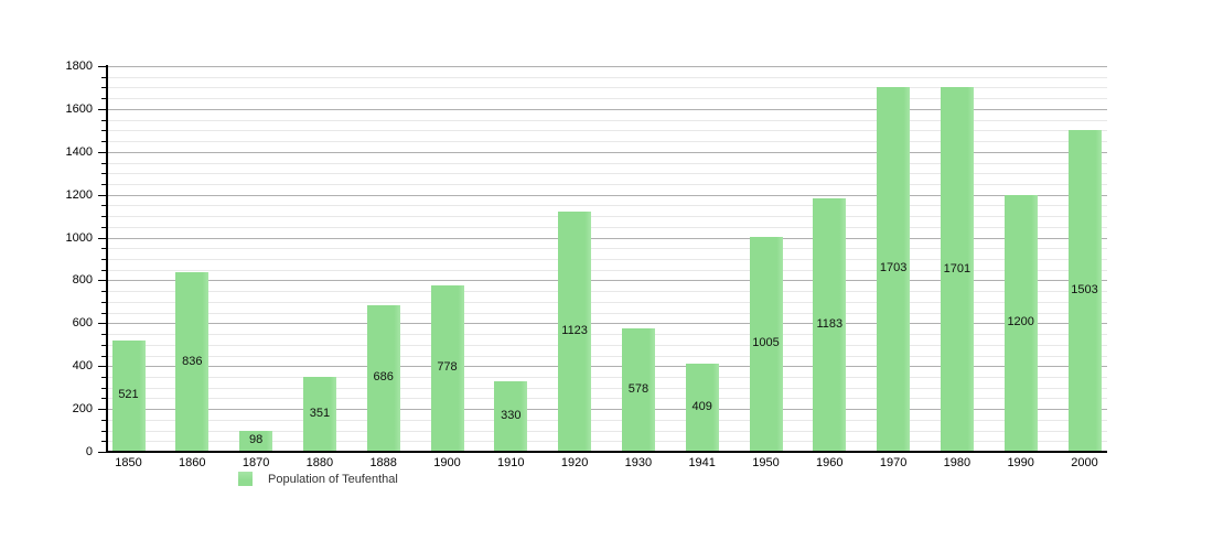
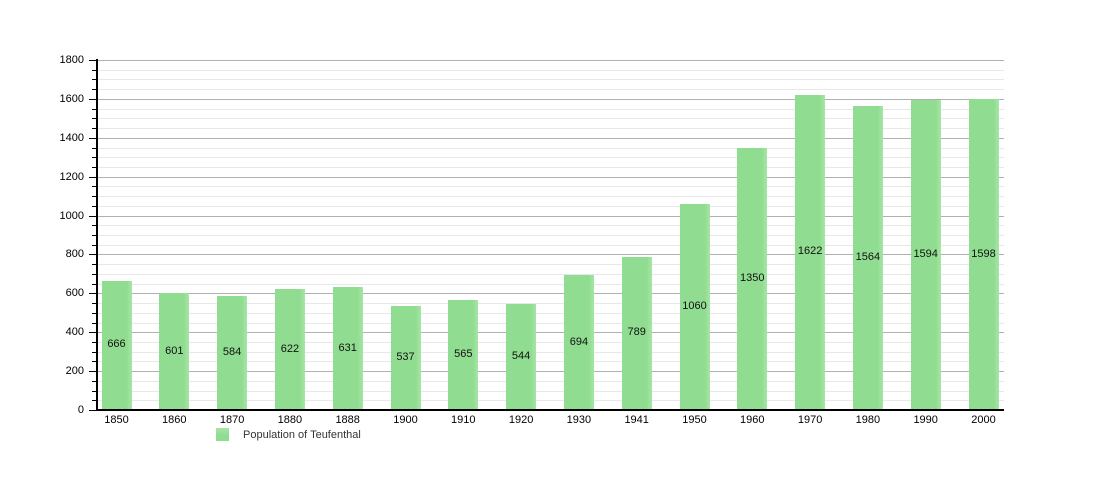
1850: 521 -> 666
1860: 836 -> 601
1870: 98 -> 584
1880: 351 -> 622
1888: 686 -> 631
1900: 778 -> 537
1910: 330 -> 565
1920: 1123 -> 544
1930: 578 -> 694
1941: 409 -> 789
1950: 1005 -> 1060
1960: 1183 -> 1350
1970: 1703 -> 1622
1980: 1701 -> 1564
1990: 1200 -> 1594
2000: 1503 -> 1598
